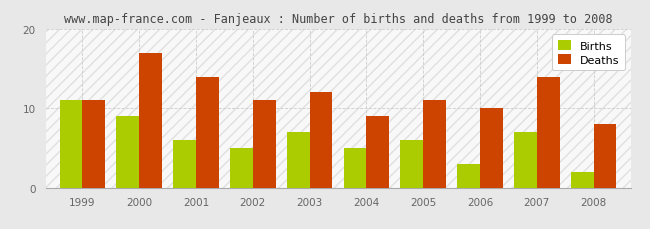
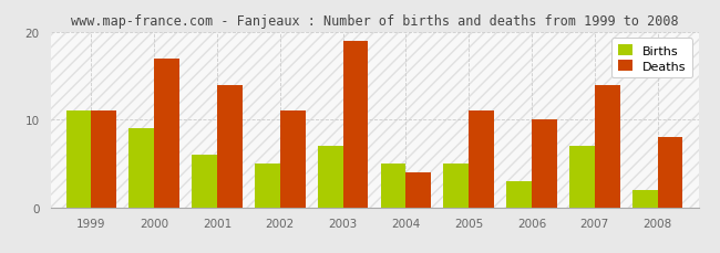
Deaths/2003: 12 -> 19
Deaths/2004: 9 -> 4
Births/2005: 6 -> 5
